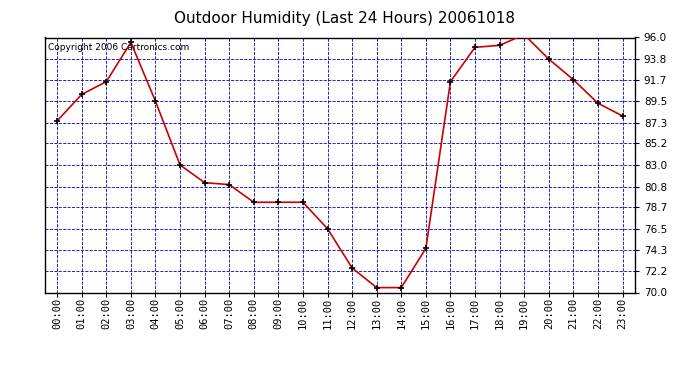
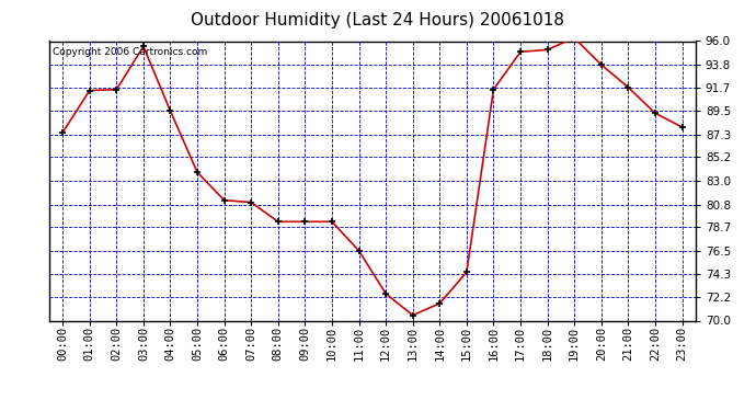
01:00: 90.2 -> 91.4
05:00: 83.0 -> 83.8
14:00: 70.5 -> 71.6
